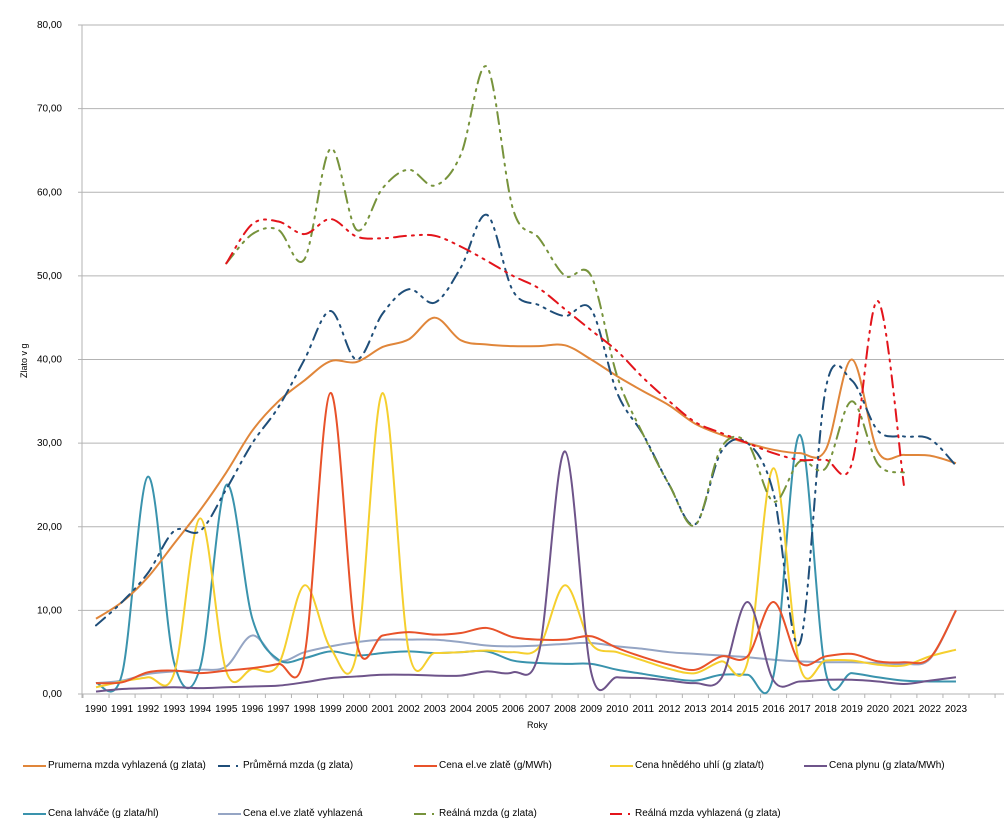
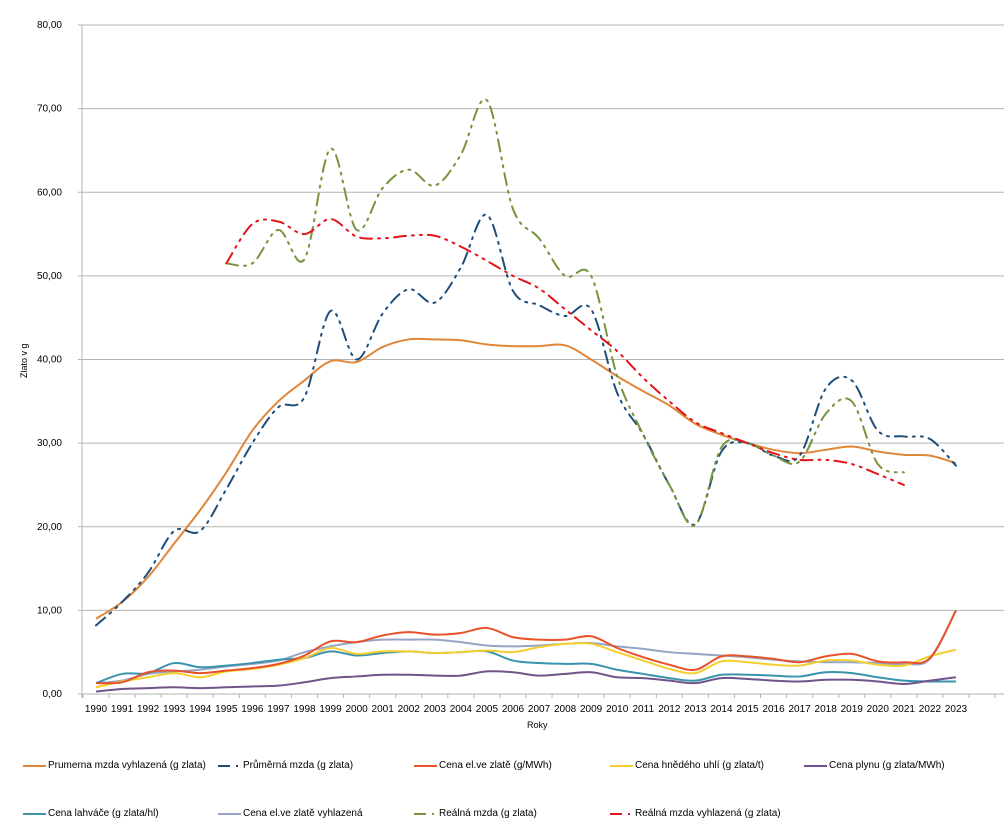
Cena lahváče (g zlata/hl)/1992: 26 -> 2
Cena hnědého uhlí (g zlata/t)/1994: 21 -> 2
Cena lahváče (g zlata/hl)/1995: 25 -> 3
Cena lahváče (g zlata/hl)/1996: 9 -> 4
Cena el.ve zlatě vyhlazená/1996: 7 -> 4
Reálná mzda (g zlata)/1996: 55 -> 52
Průměrná mzda (g zlata)/1998: 40 -> 36
Cena hnědého uhlí (g zlata/t)/1998: 13 -> 4
Cena el.ve zlatě (g/MWh)/1999: 36 -> 6
Cena hnědého uhlí (g zlata/t)/2001: 36 -> 5
Prumerna mzda vyhlazená (g zlata)/2003: 45 -> 42
Reálná mzda (g zlata)/2005: 75 -> 71
Cena plynu (g zlata/MWh)/2007: 5 -> 2
Cena hnědého uhlí (g zlata/t)/2008: 13 -> 6
Cena plynu (g zlata/MWh)/2008: 29 -> 2
Cena plynu (g zlata/MWh)/2015: 11 -> 2
Průměrná mzda (g zlata)/2016: 24 -> 28
Cena el.ve zlatě (g/MWh)/2016: 11 -> 4
Cena hnědého uhlí (g zlata/t)/2016: 27 -> 4
Reálná mzda (g zlata)/2016: 23 -> 28
Průměrná mzda (g zlata)/2017: 6 -> 28
Cena lahváče (g zlata/hl)/2017: 31 -> 2
Reálná mzda (g zlata)/2018: 27 -> 34
Prumerna mzda vyhlazená (g zlata)/2019: 40 -> 30
Reálná mzda vyhlazená (g zlata)/2020: 47 -> 26
